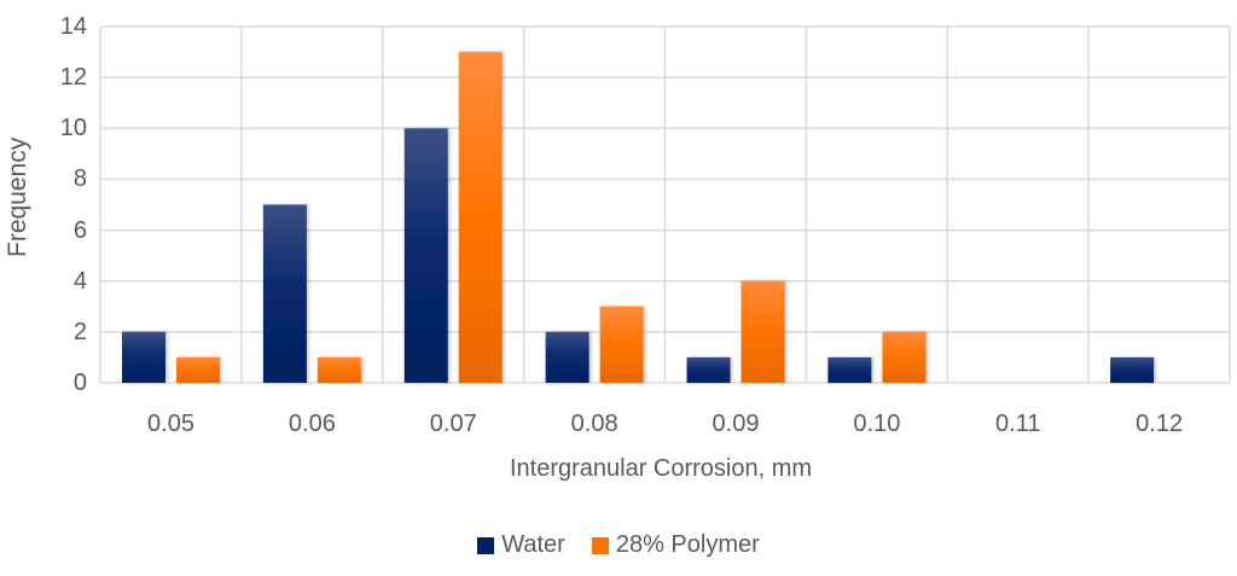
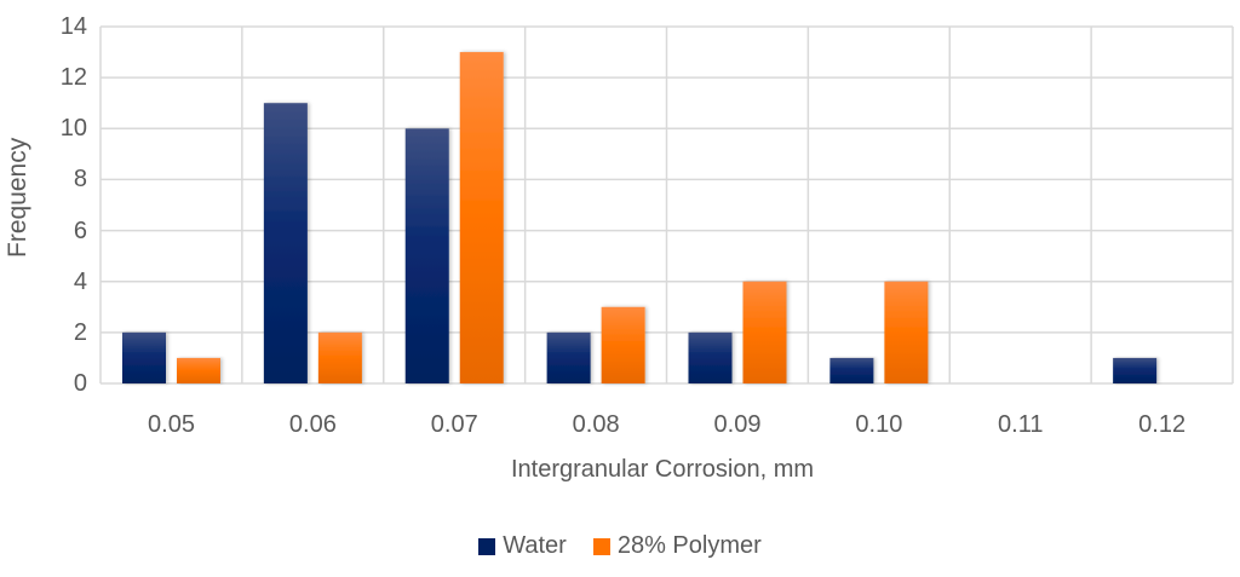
Water/0.06: 7 -> 11
28% Polymer/0.06: 1 -> 2
Water/0.09: 1 -> 2
28% Polymer/0.10: 2 -> 4
